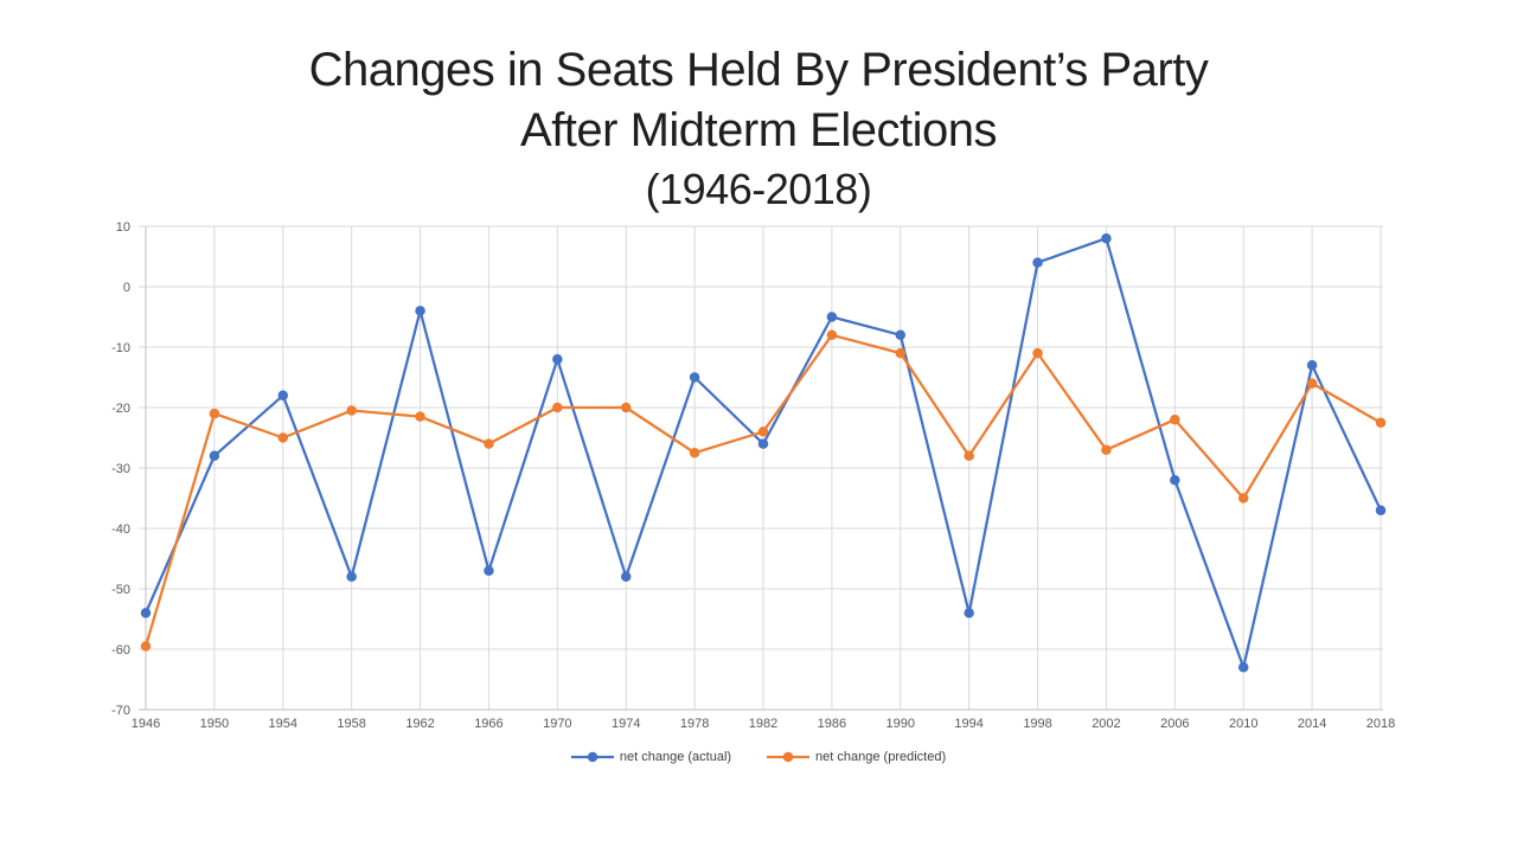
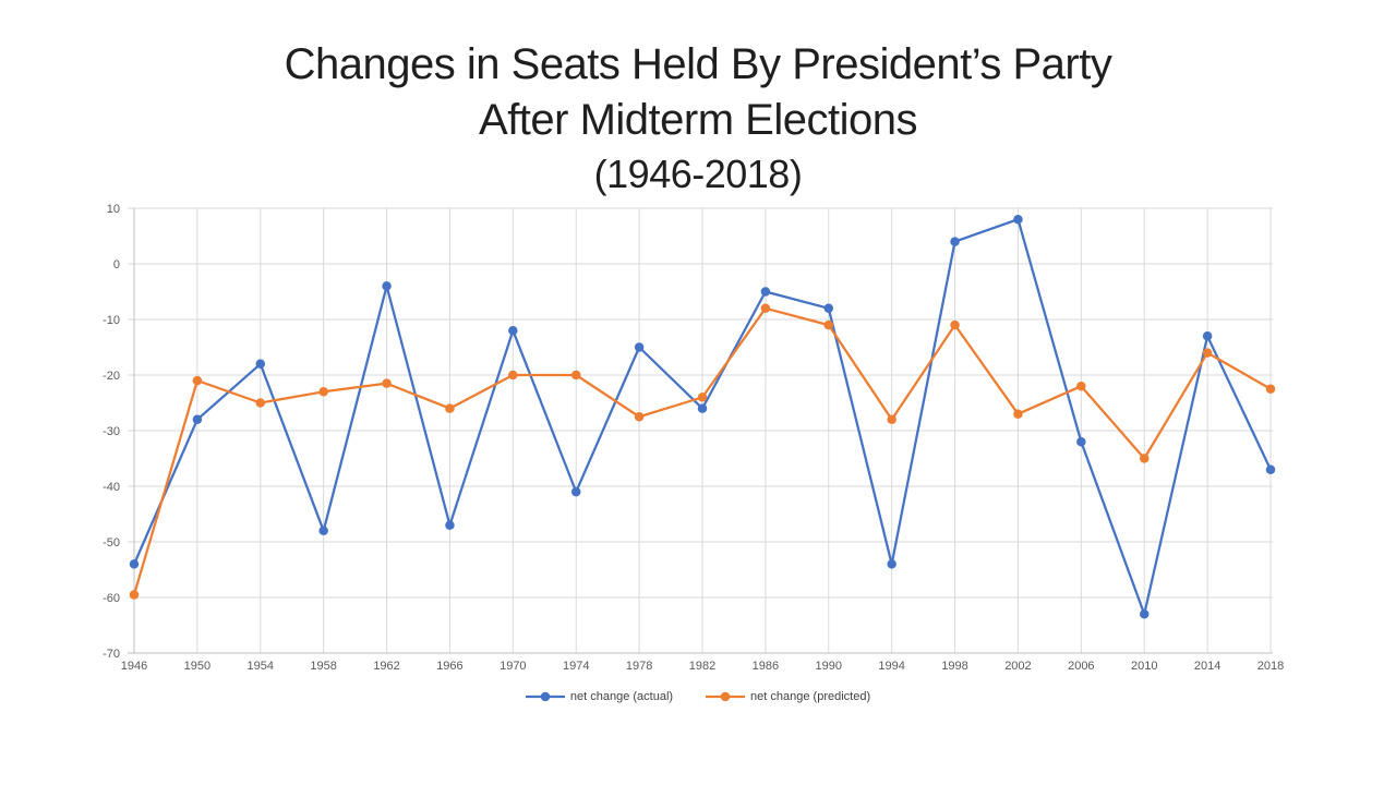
net change (predicted)/1958: -20 -> -23
net change (actual)/1974: -48 -> -41
